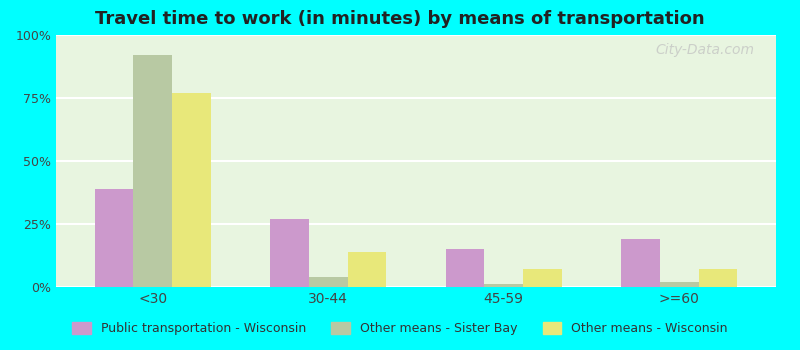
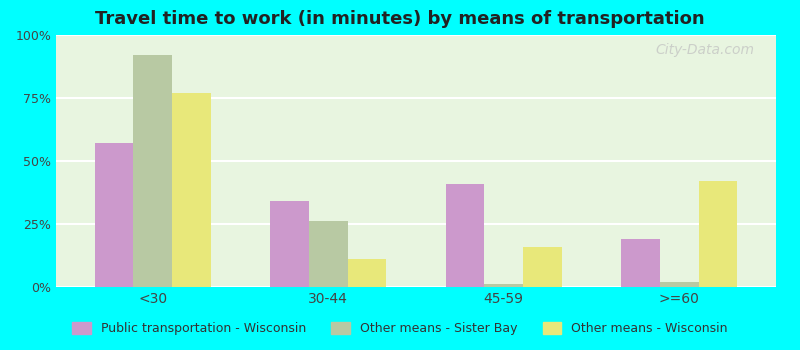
Public transportation - Wisconsin/<30: 39% -> 57%
Public transportation - Wisconsin/30-44: 27% -> 34%
Other means - Sister Bay/30-44: 4% -> 26%
Other means - Wisconsin/30-44: 14% -> 11%
Public transportation - Wisconsin/45-59: 15% -> 41%
Other means - Wisconsin/45-59: 7% -> 16%
Other means - Wisconsin/>=60: 7% -> 42%
